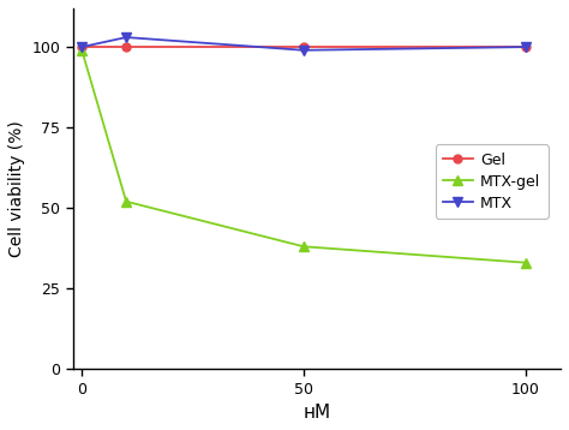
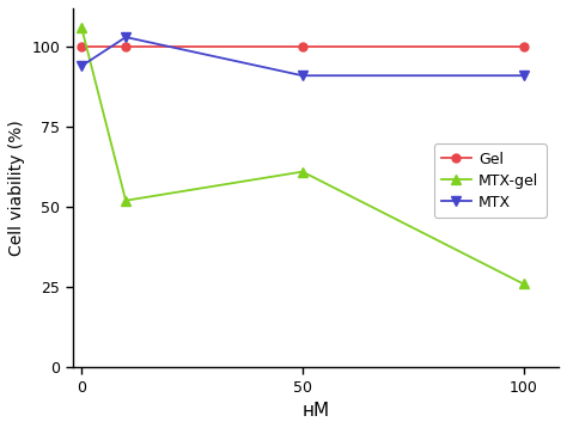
MTX-gel/0: 99 -> 106
MTX/0: 100 -> 94
MTX-gel/50: 38 -> 61
MTX/50: 99 -> 91
MTX-gel/100: 33 -> 26
MTX/100: 100 -> 91
